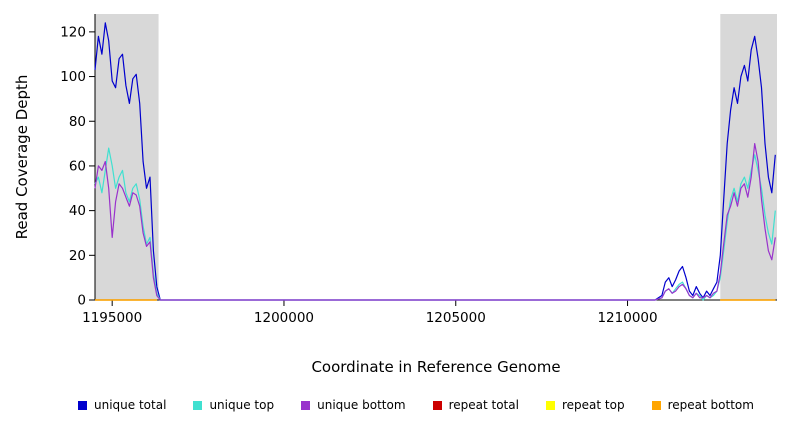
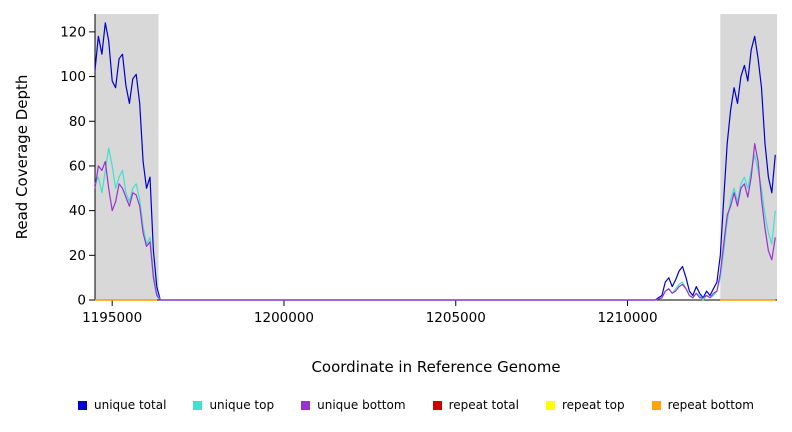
unique bottom/1195000: 28 -> 40
